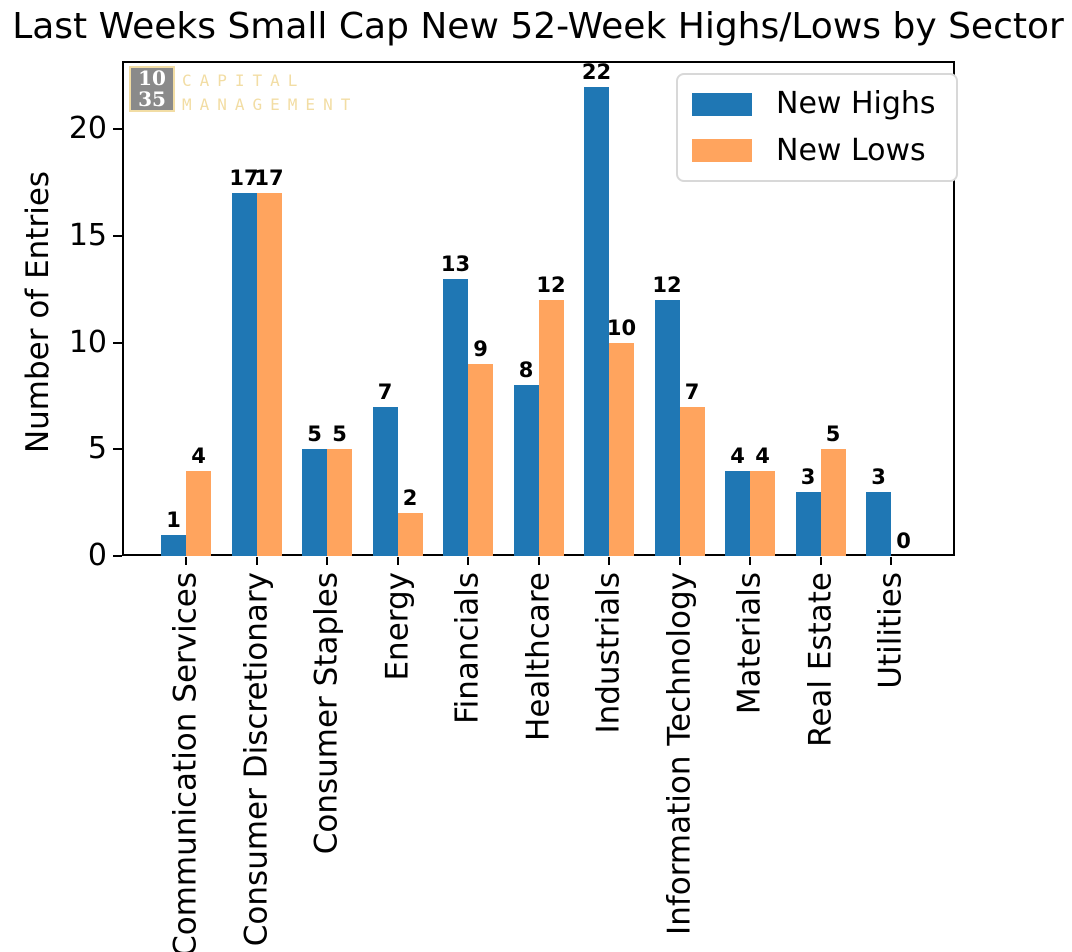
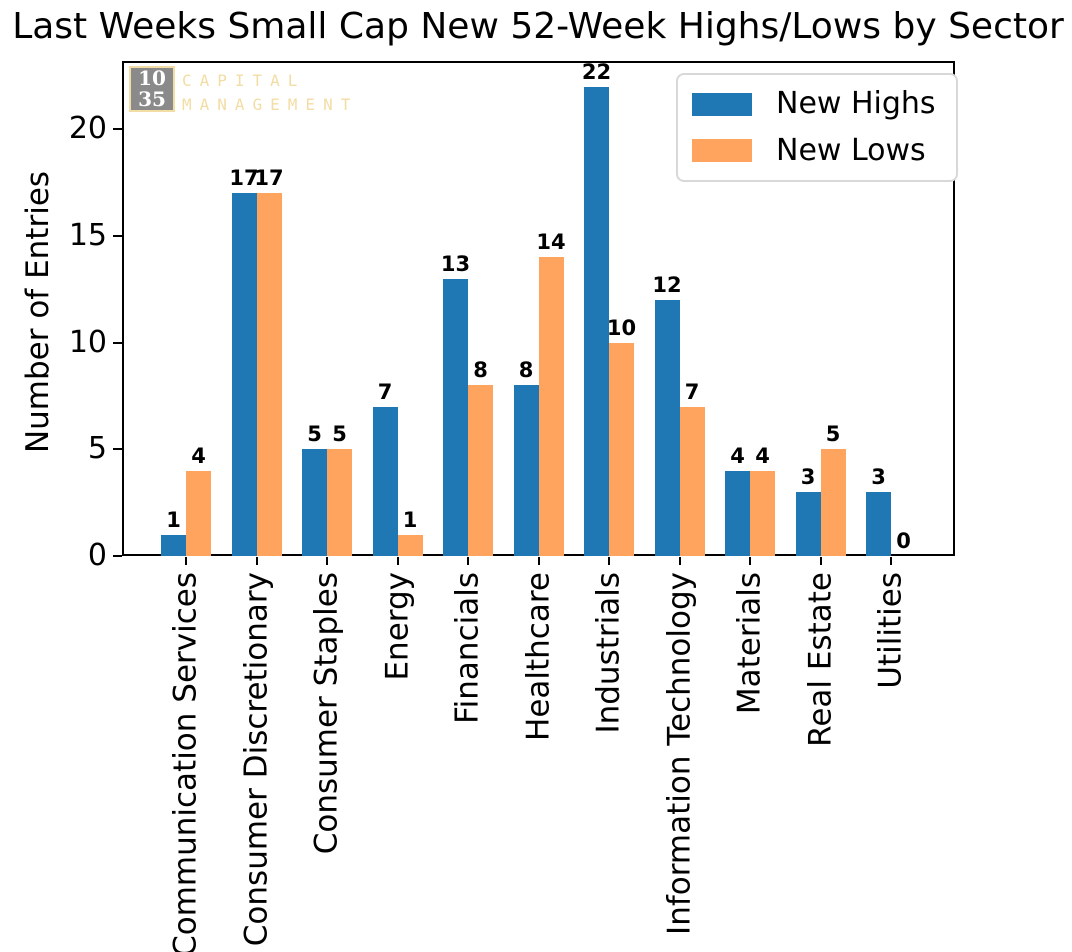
New Lows/Energy: 2 -> 1
New Lows/Financials: 9 -> 8
New Lows/Healthcare: 12 -> 14
